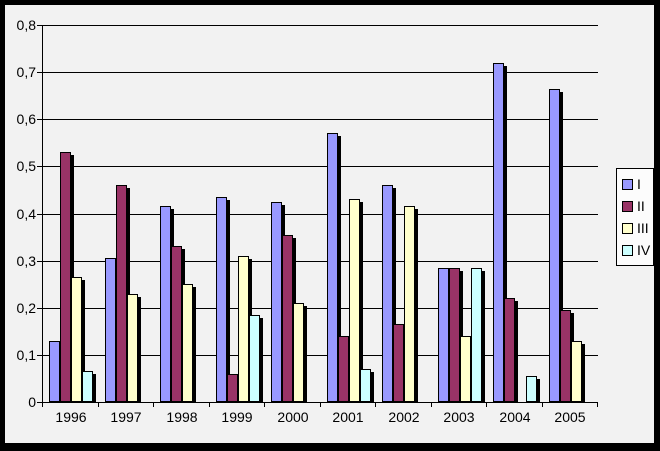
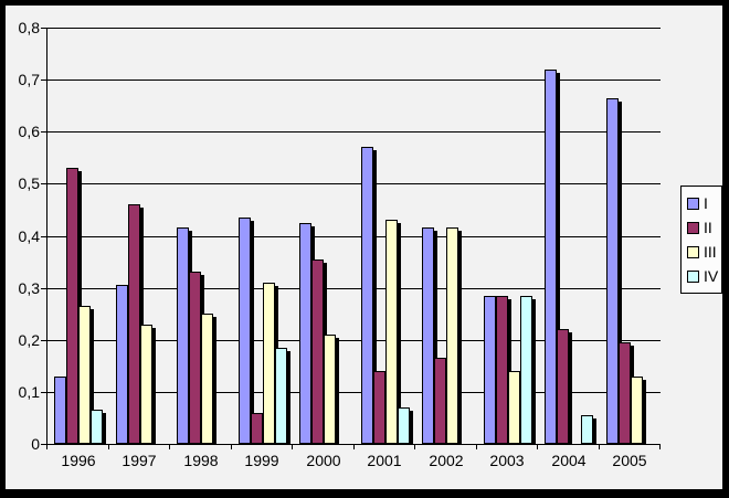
I/2002: 0,46 -> 0,41
